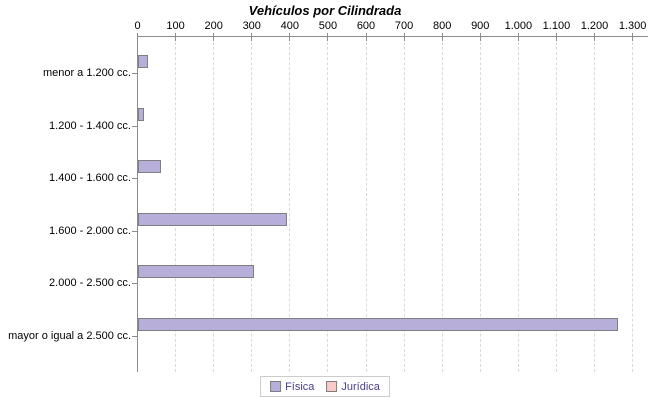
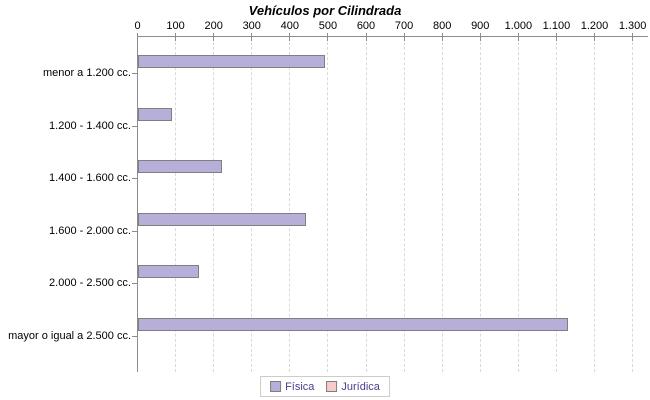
Física/menor a 1.200 cc.: 20 -> 490
Física/1.200 - 1.400 cc.: 20 -> 90
Física/1.400 - 1.600 cc.: 60 -> 220
Física/1.600 - 2.000 cc.: 390 -> 440
Física/2.000 - 2.500 cc.: 300 -> 160
Física/mayor o igual a 2.500 cc.: 1260 -> 1130
